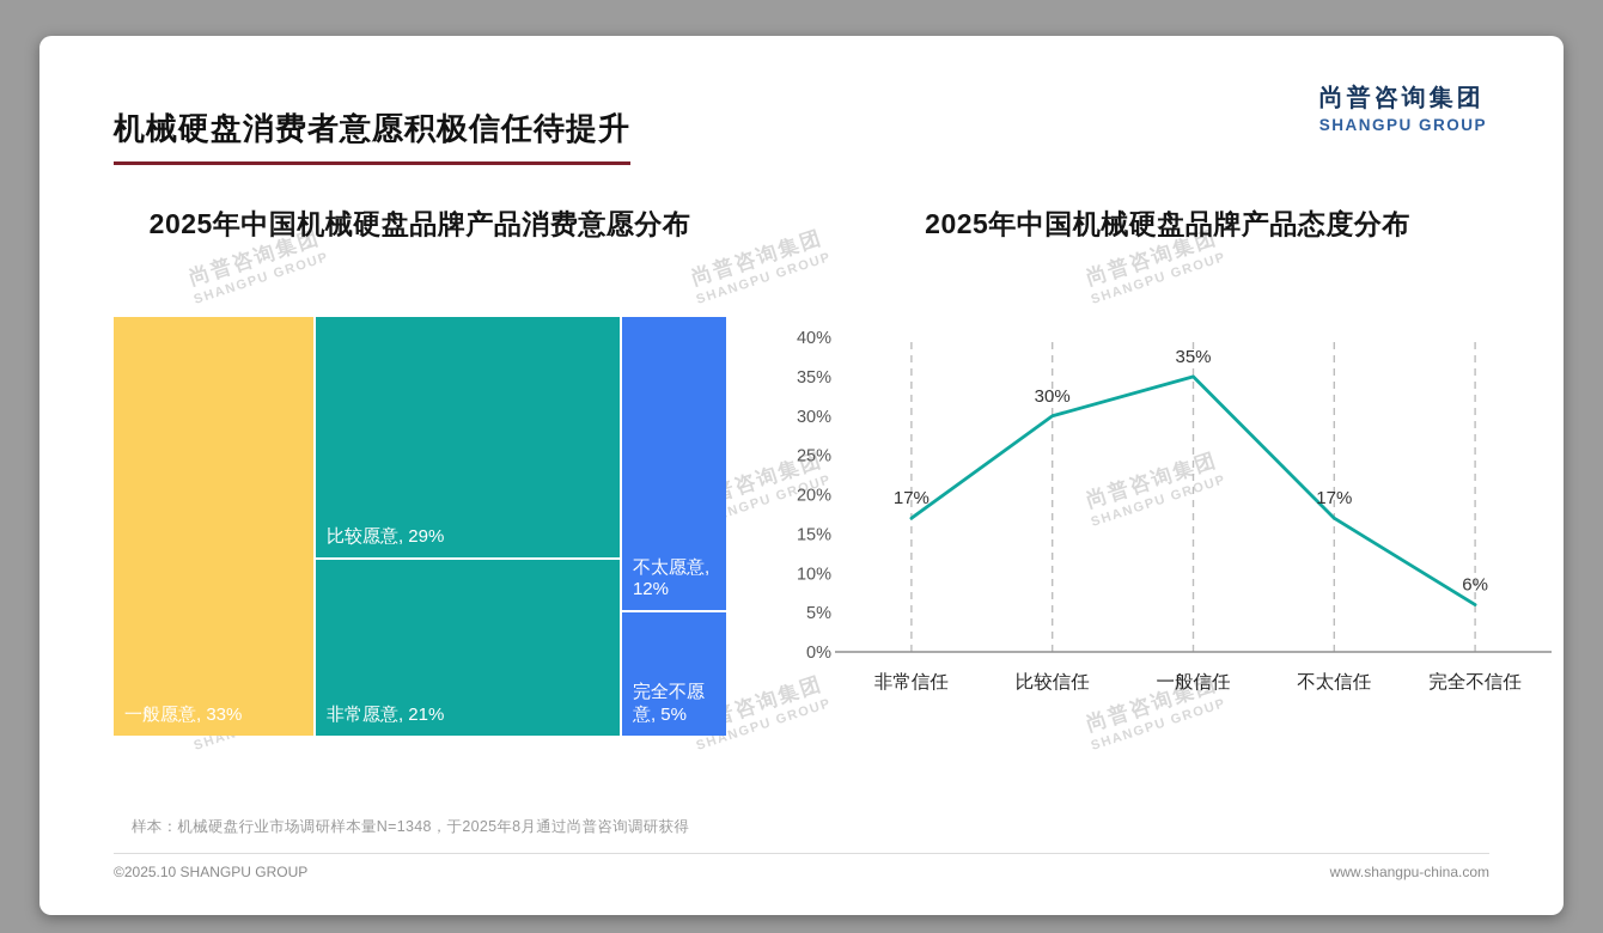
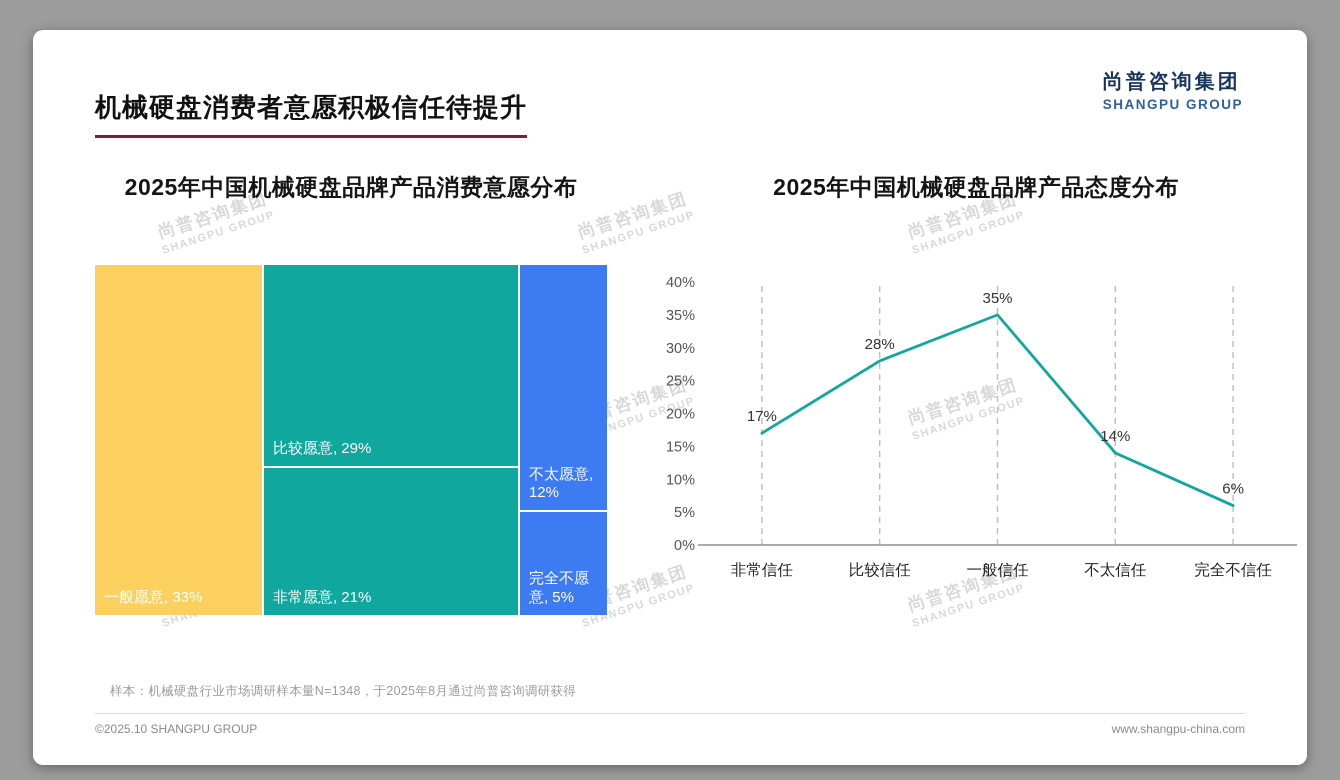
2025年中国机械硬盘品牌产品态度分布/比较信任: 30% -> 28%
2025年中国机械硬盘品牌产品态度分布/不太信任: 17% -> 14%
